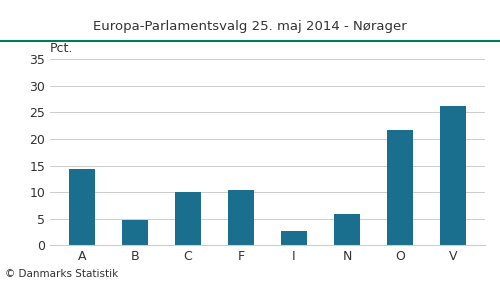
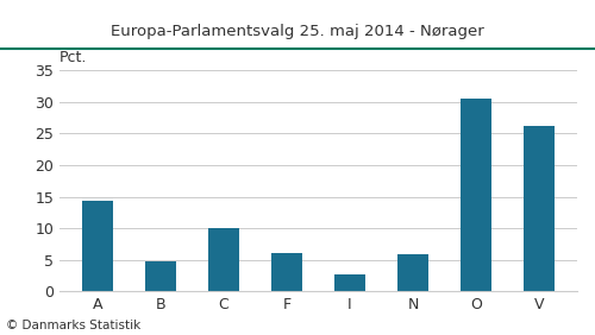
F: 10.4 -> 6.1
O: 21.6 -> 30.5
